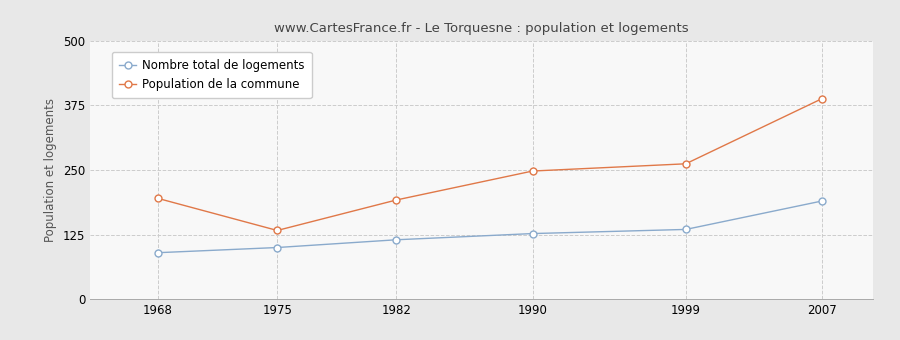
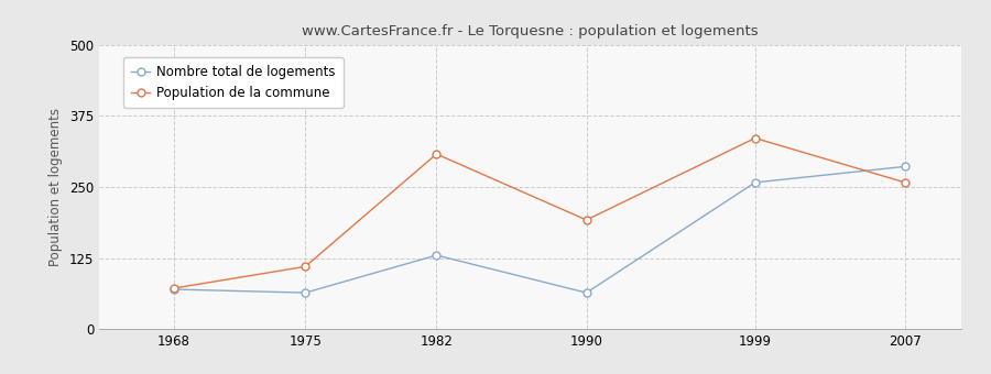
Nombre total de logements/1968: 90 -> 70
Population de la commune/1968: 195 -> 72
Nombre total de logements/1975: 100 -> 64
Population de la commune/1975: 133 -> 110
Nombre total de logements/1982: 115 -> 130
Population de la commune/1982: 192 -> 308
Nombre total de logements/1990: 127 -> 64
Population de la commune/1990: 248 -> 192
Nombre total de logements/1999: 135 -> 258
Population de la commune/1999: 262 -> 336
Nombre total de logements/2007: 190 -> 286
Population de la commune/2007: 388 -> 258
